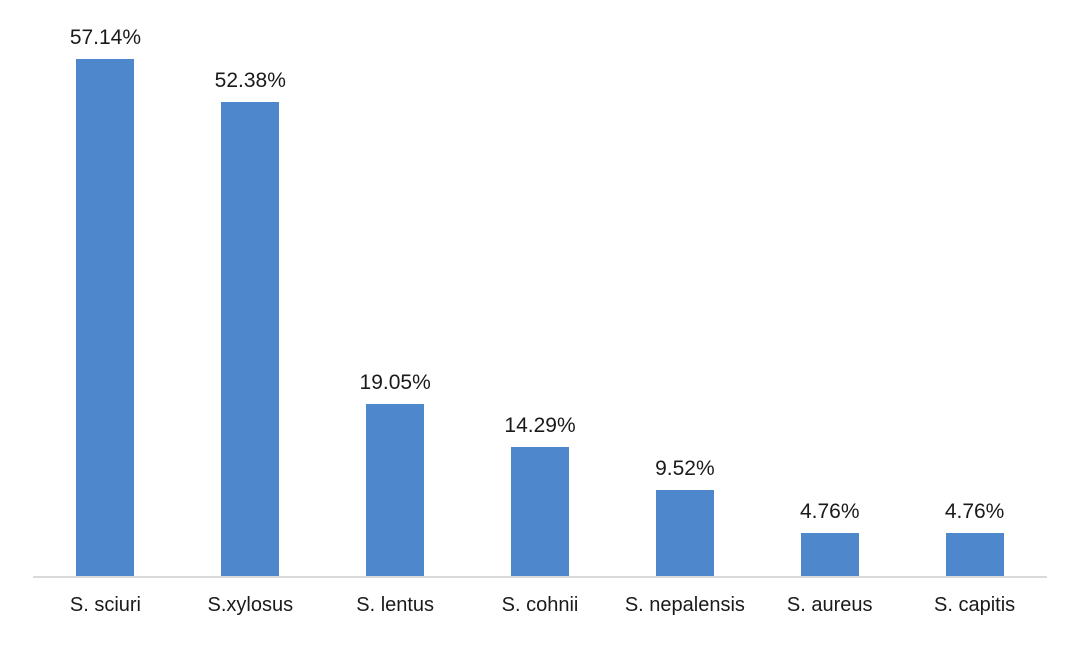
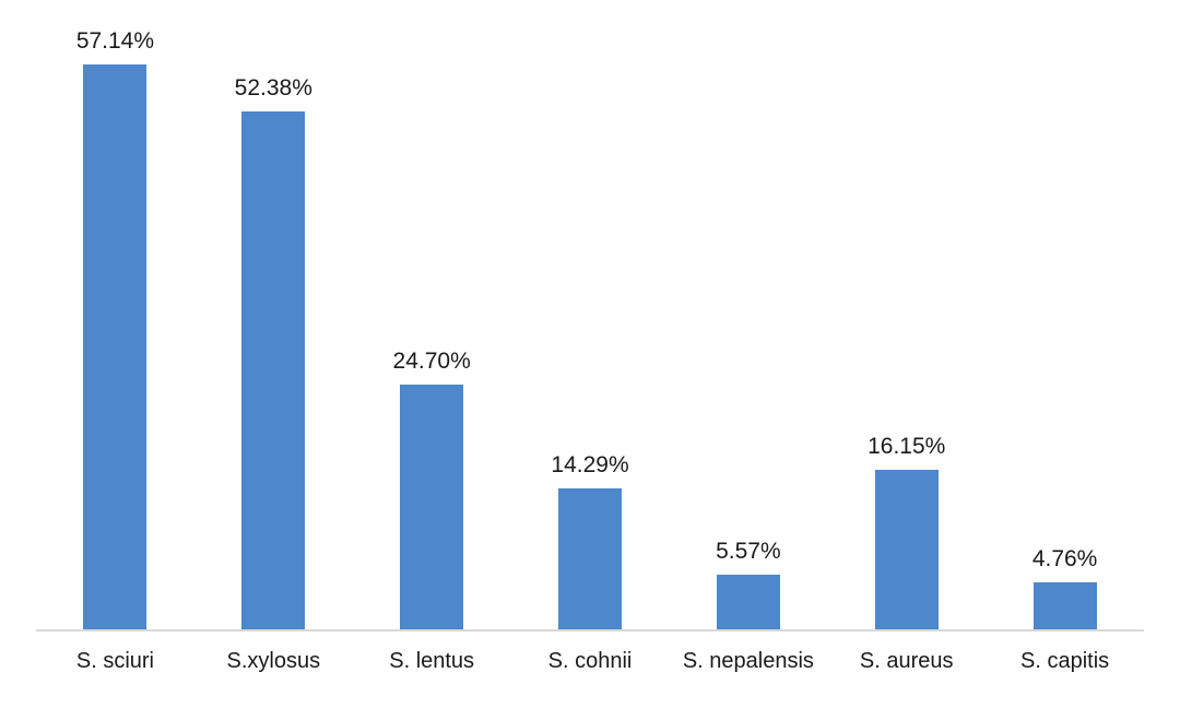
S. lentus: 19.05% -> 24.70%
S. nepalensis: 9.52% -> 5.57%
S. aureus: 4.76% -> 16.15%
